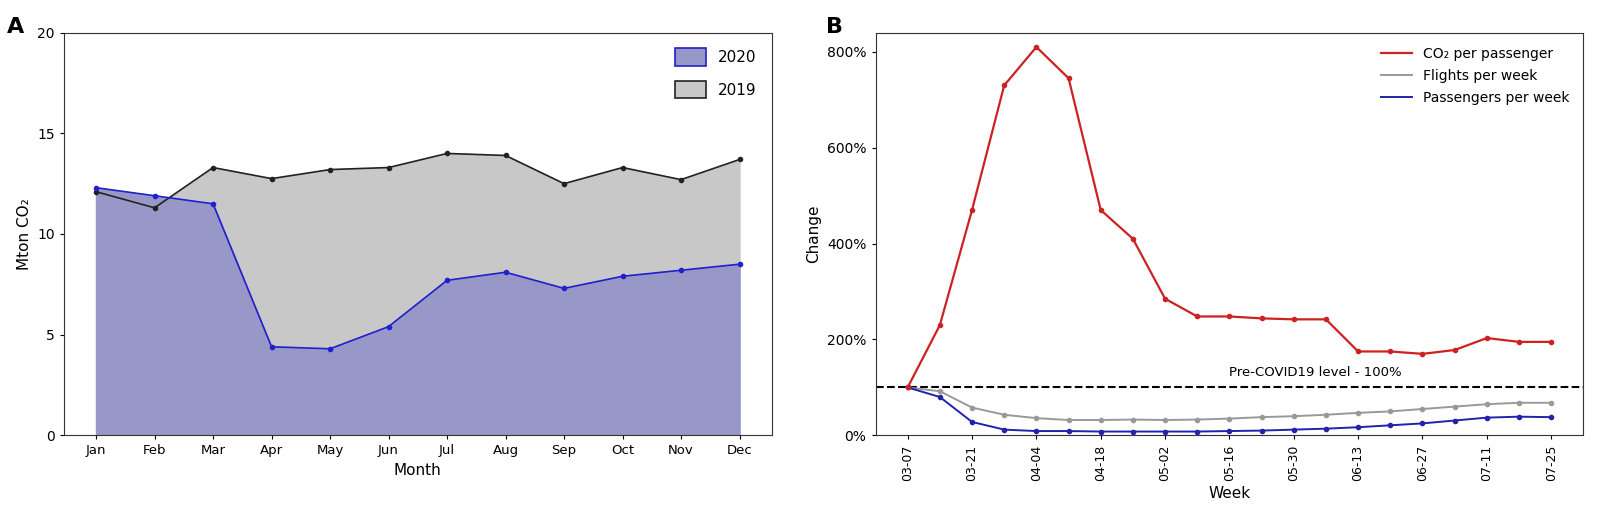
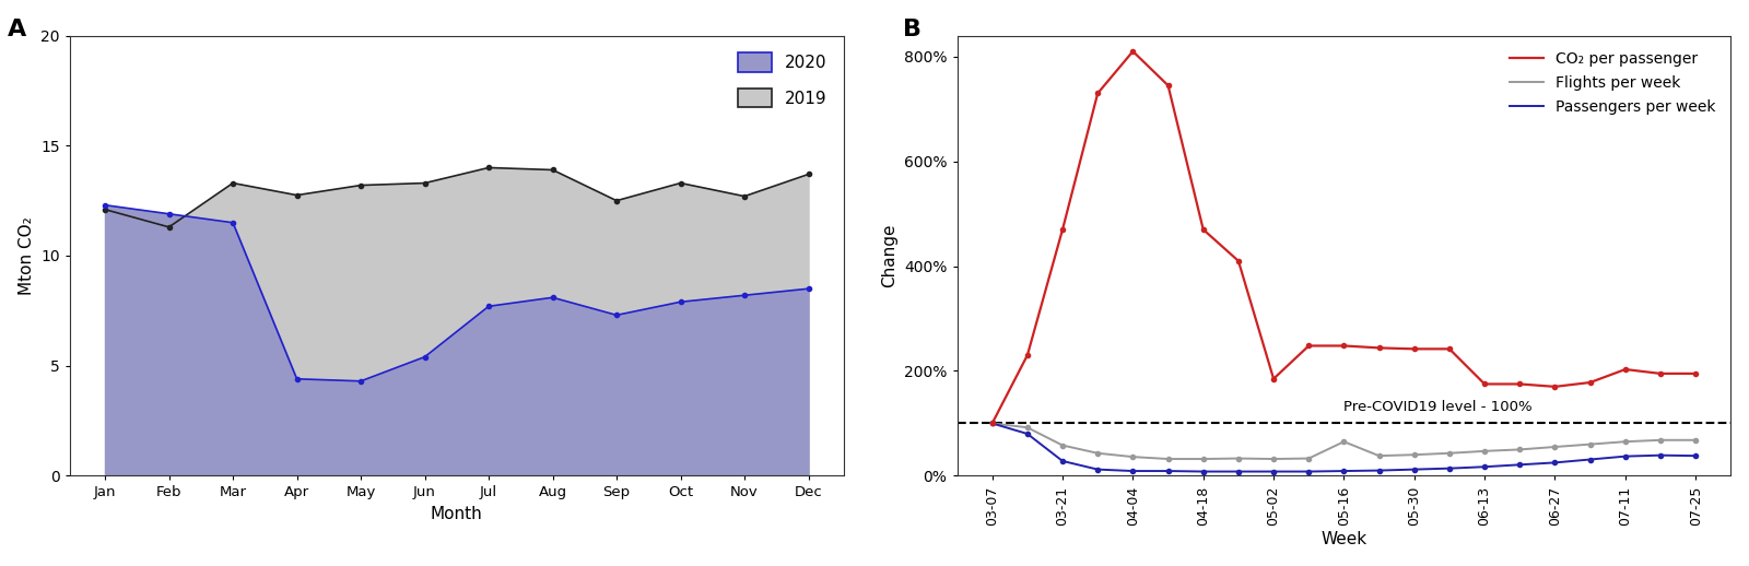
CO₂ per passenger/05-02: 285% -> 185%
Flights per week/05-16: 35% -> 65%
